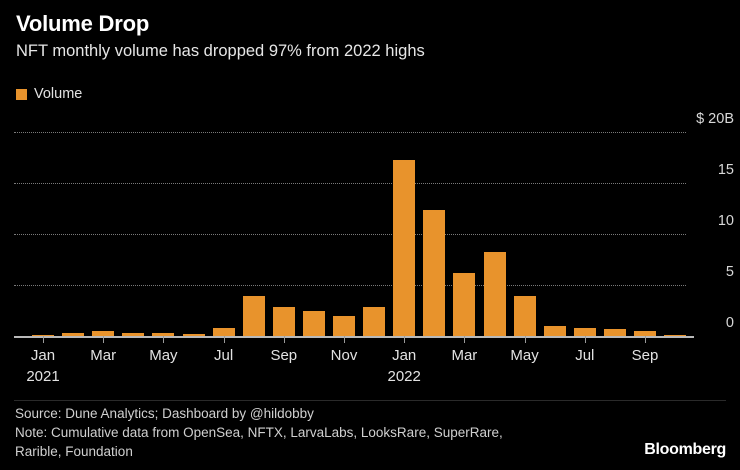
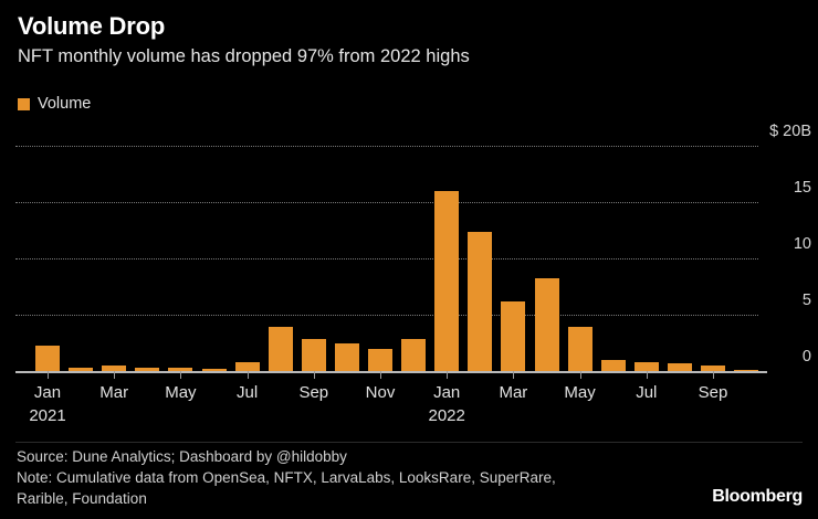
Jan 2021: 0.1 -> 2.3
Jan 2022: 17.2 -> 16.0
